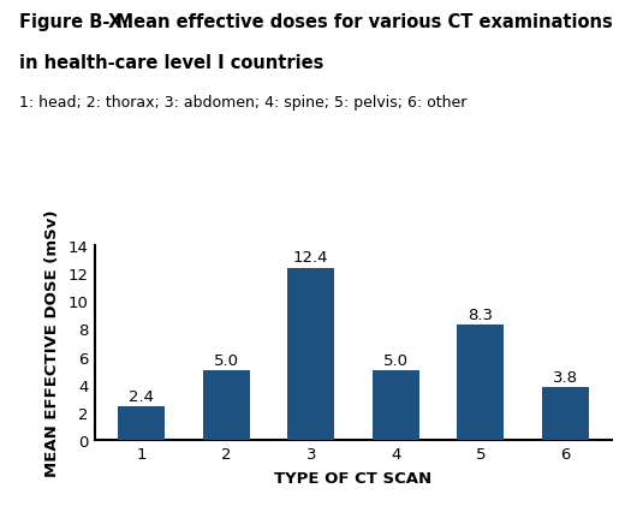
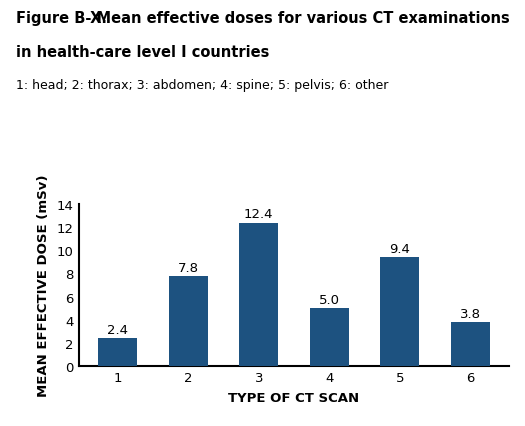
2: 5.0 -> 7.8
5: 8.3 -> 9.4
